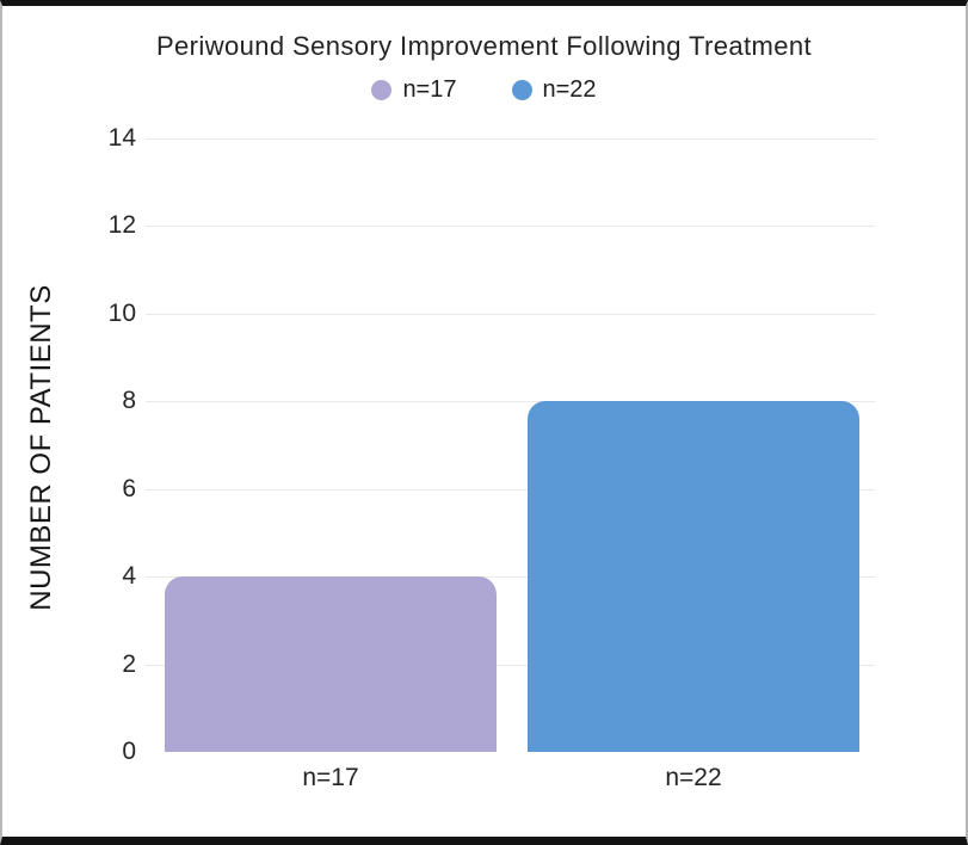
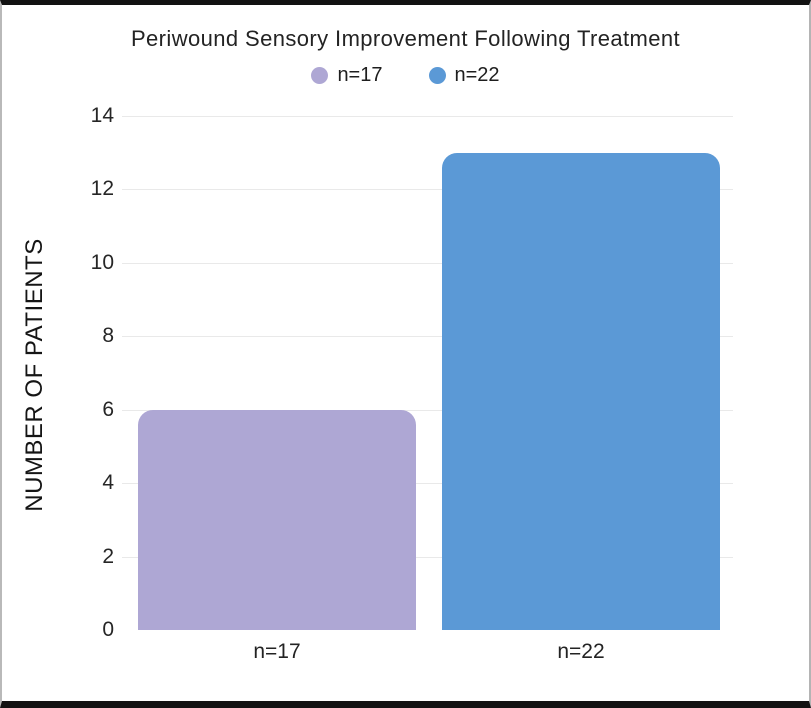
n=17: 4 -> 6
n=22: 8 -> 13
